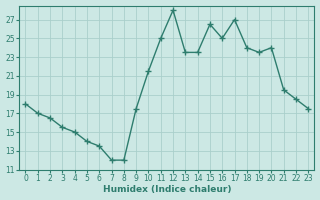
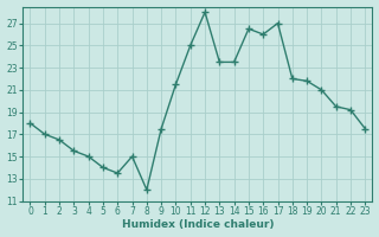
7: 12.0 -> 15.0
16: 25.0 -> 26.0
18: 24.0 -> 22.0
19: 23.5 -> 21.8
20: 24.0 -> 21.0
22: 18.5 -> 19.2
